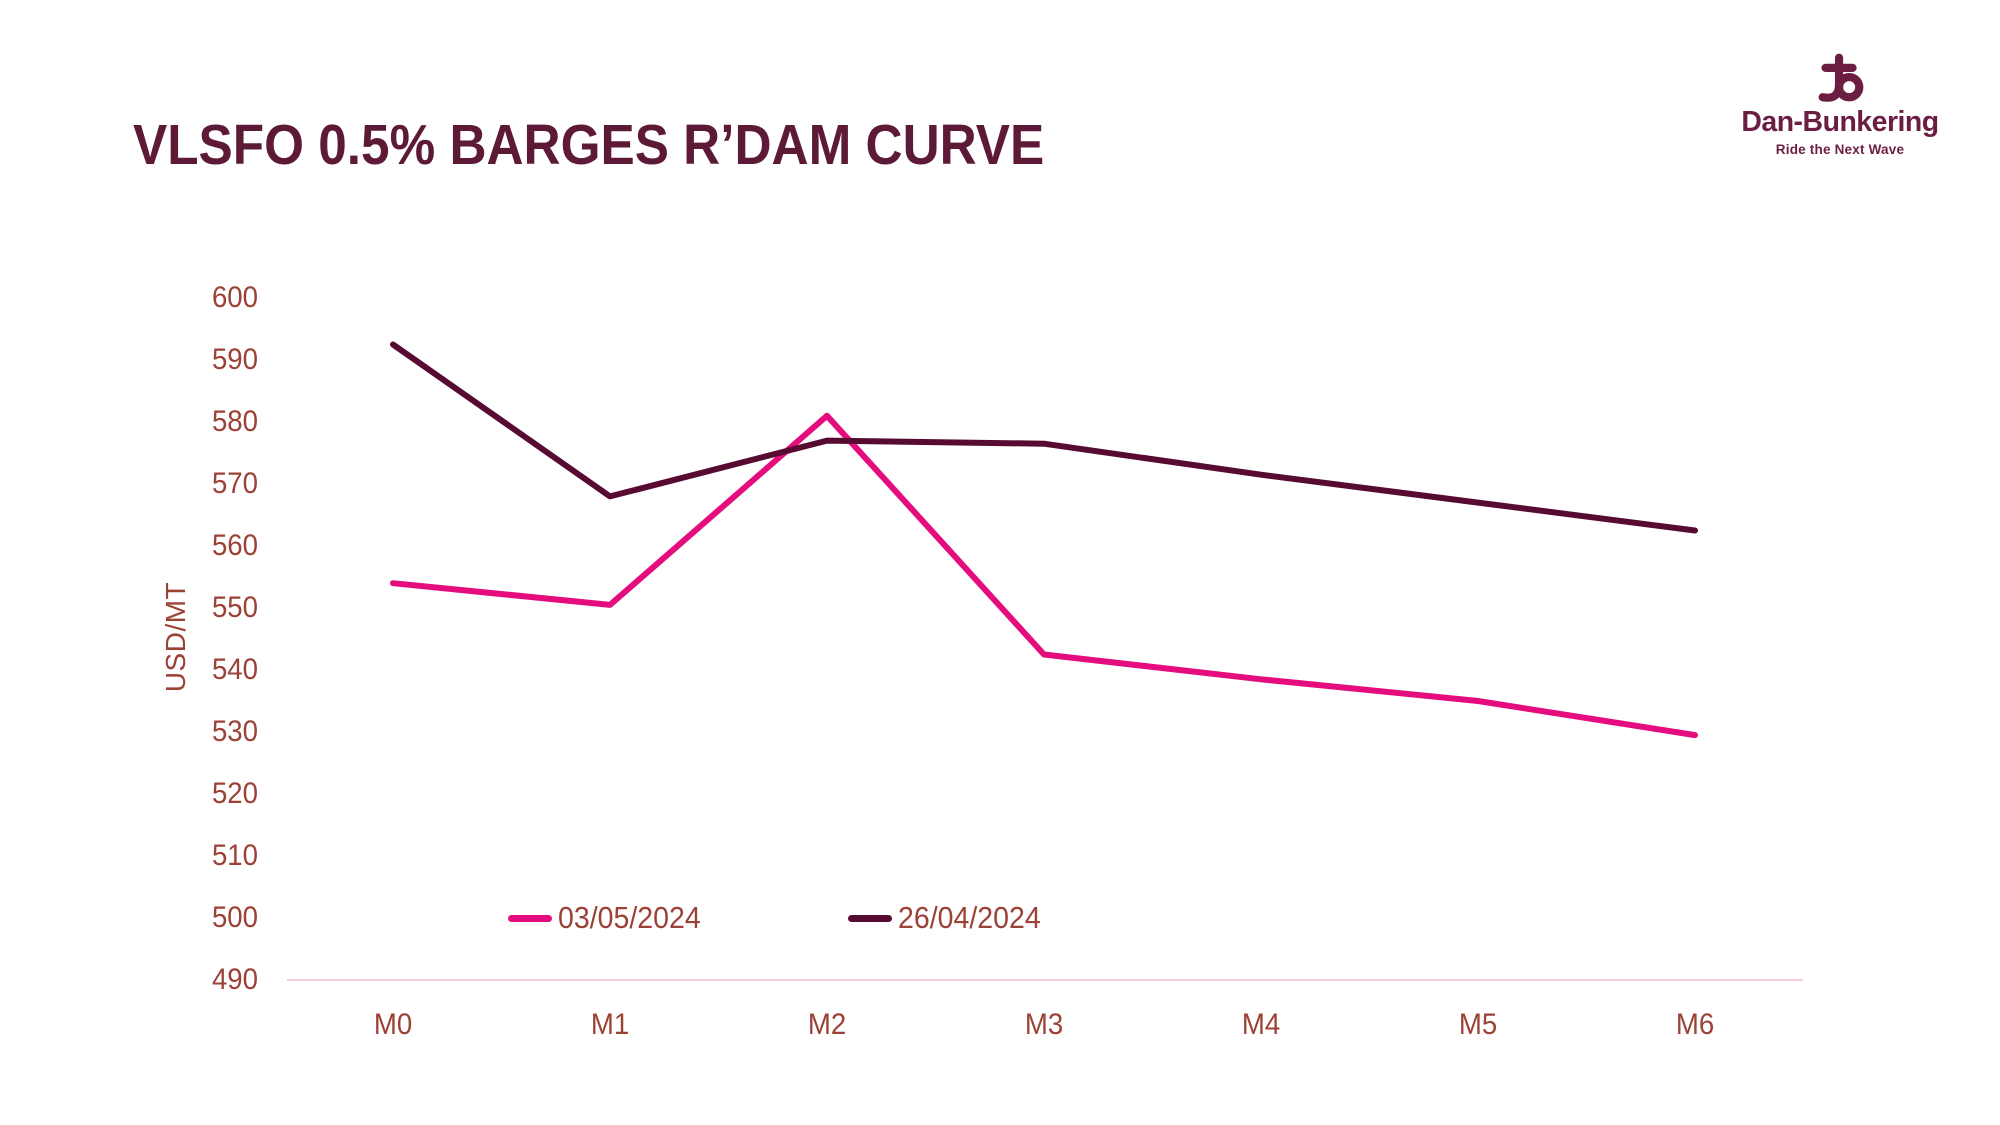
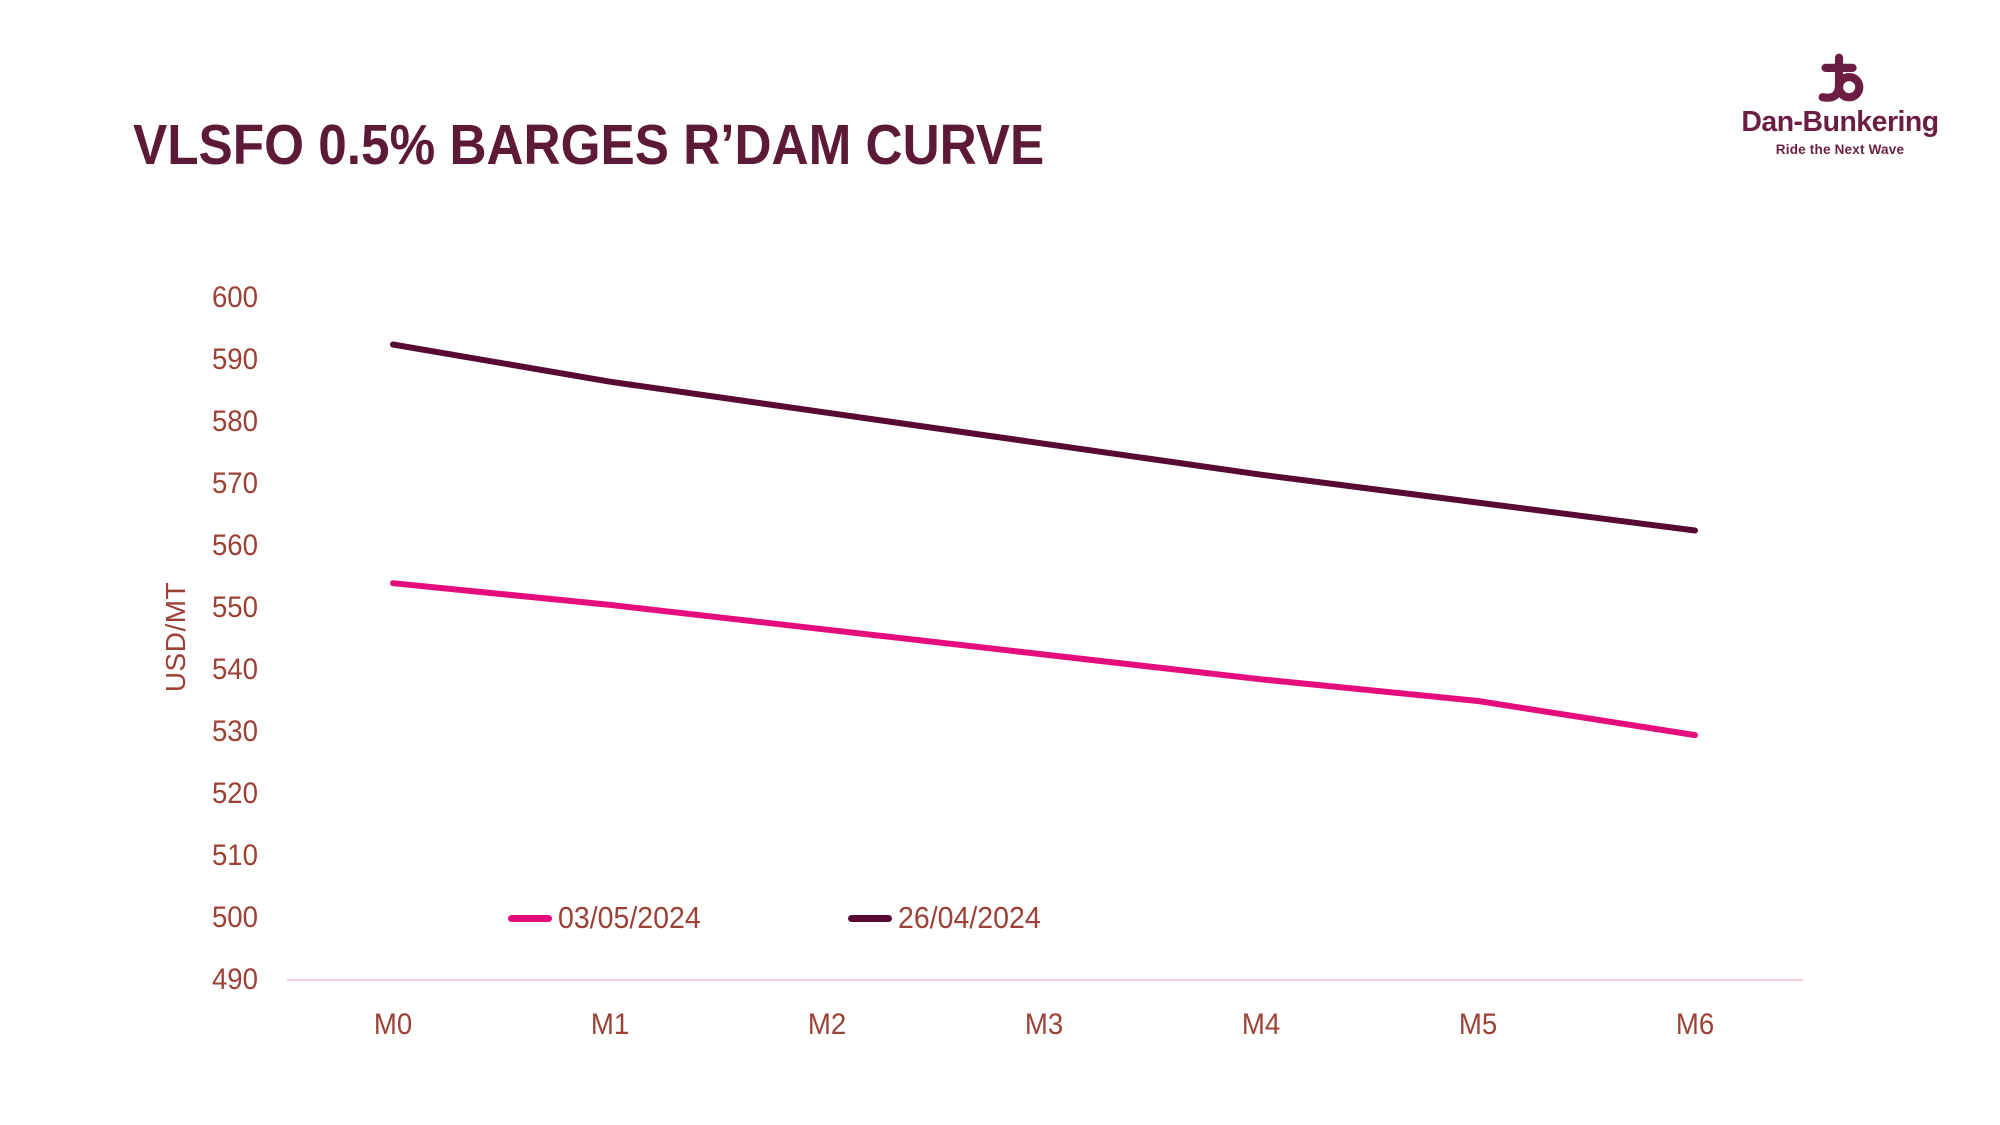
26/04/2024/M1: 568 -> 586
03/05/2024/M2: 581 -> 546
26/04/2024/M2: 577 -> 582
